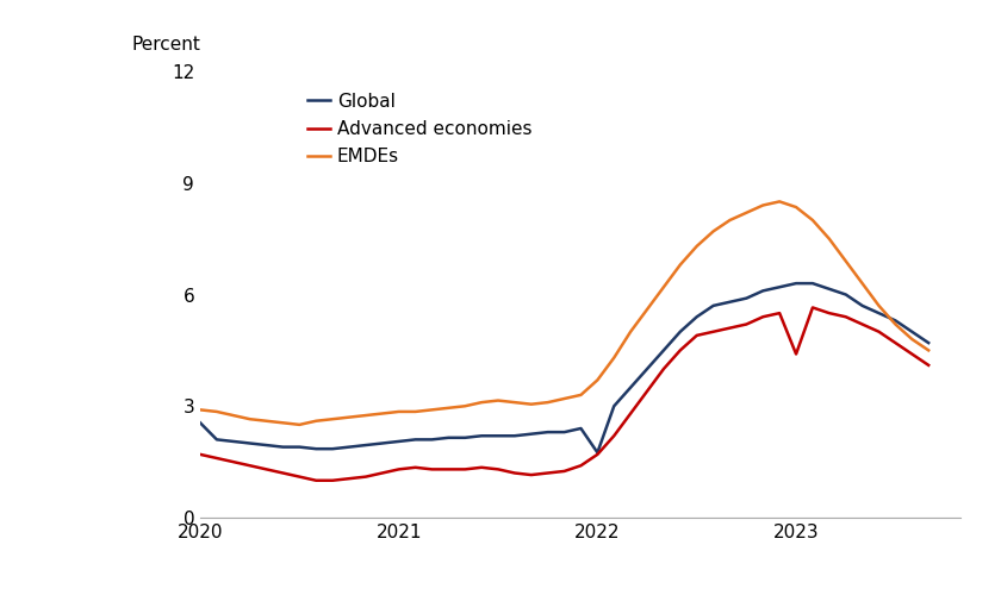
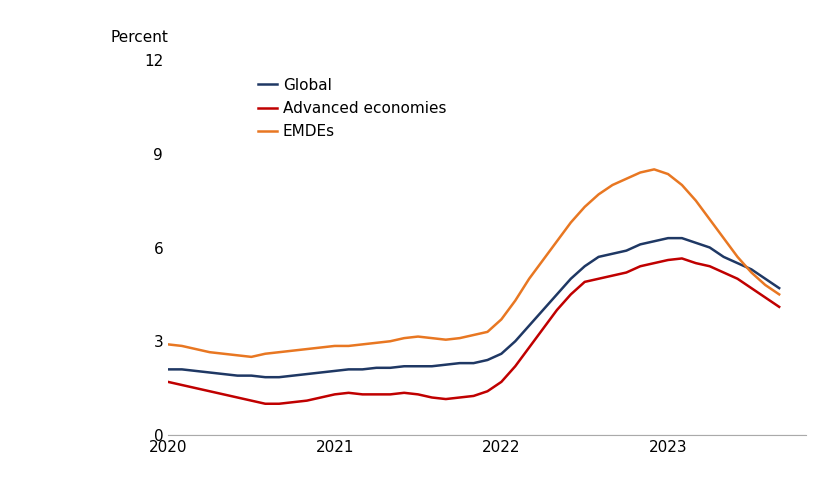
Global/2020: 2.55 -> 2.10
Global/2022: 1.75 -> 2.60
Advanced economies/2023: 4.40 -> 5.60
